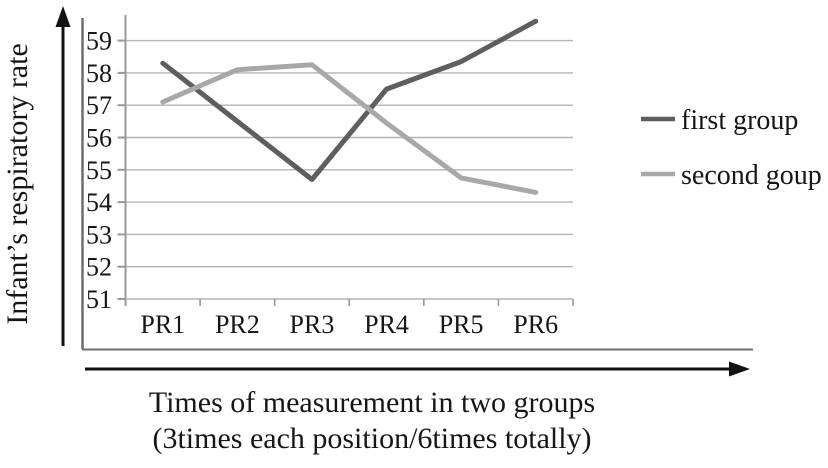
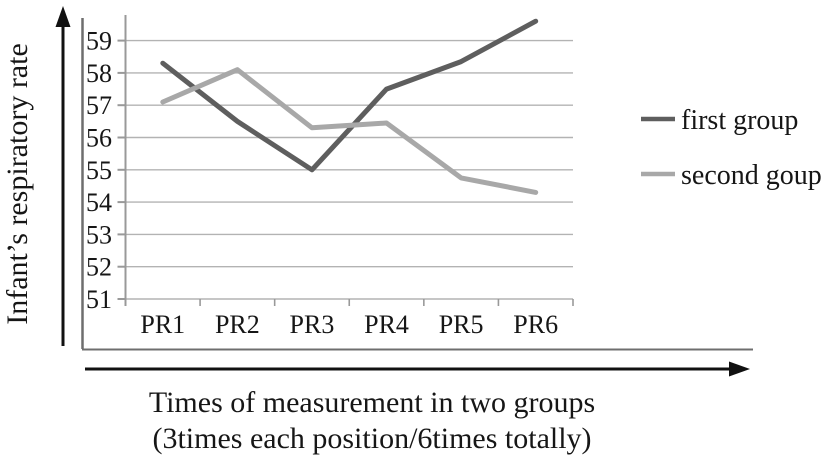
first group/PR3: 54.7 -> 55.0
second goup/PR3: 58.2 -> 56.3
